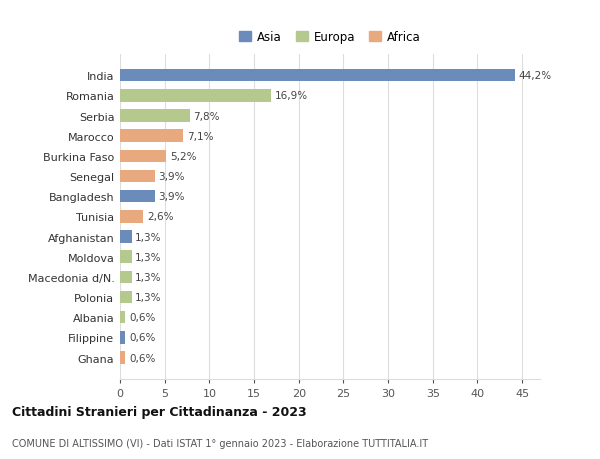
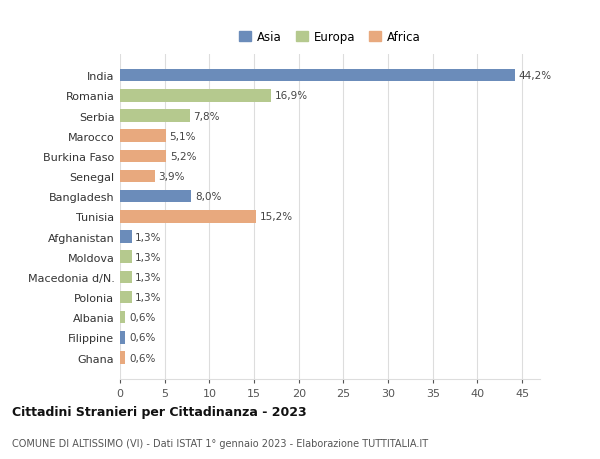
Marocco: 7,1% -> 5,1%
Bangladesh: 3,9% -> 8,0%
Tunisia: 2,6% -> 15,2%
